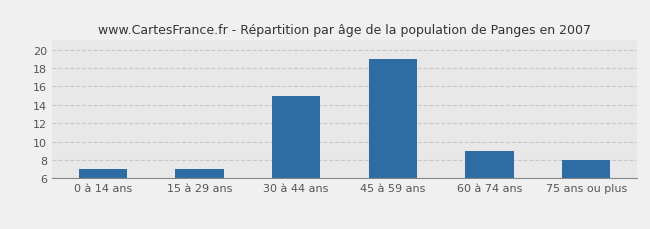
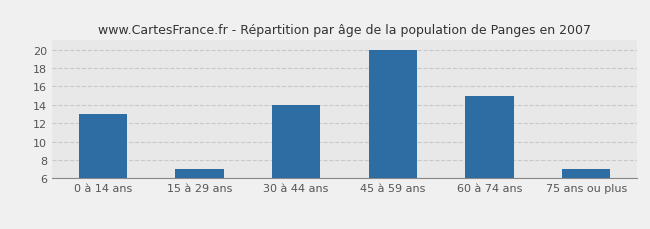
0 à 14 ans: 7 -> 13
30 à 44 ans: 15 -> 14
45 à 59 ans: 19 -> 20
60 à 74 ans: 9 -> 15
75 ans ou plus: 8 -> 7
